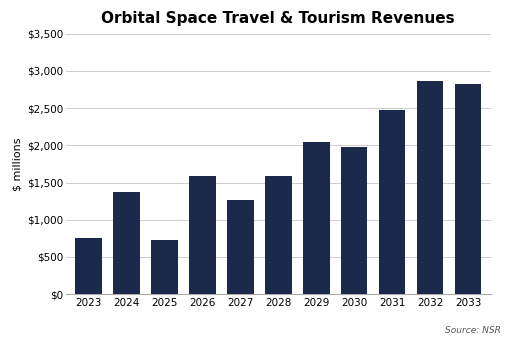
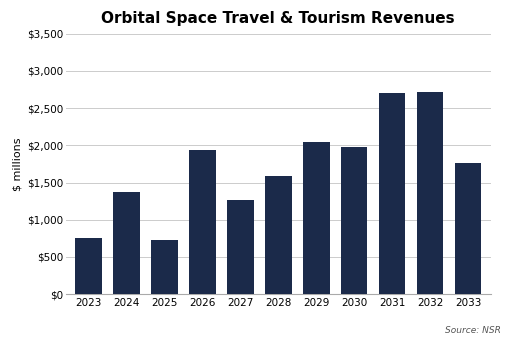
2026: $1,590 -> $1,940
2031: $2,470 -> $2,700
2032: $2,860 -> $2,720
2033: $2,830 -> $1,760
